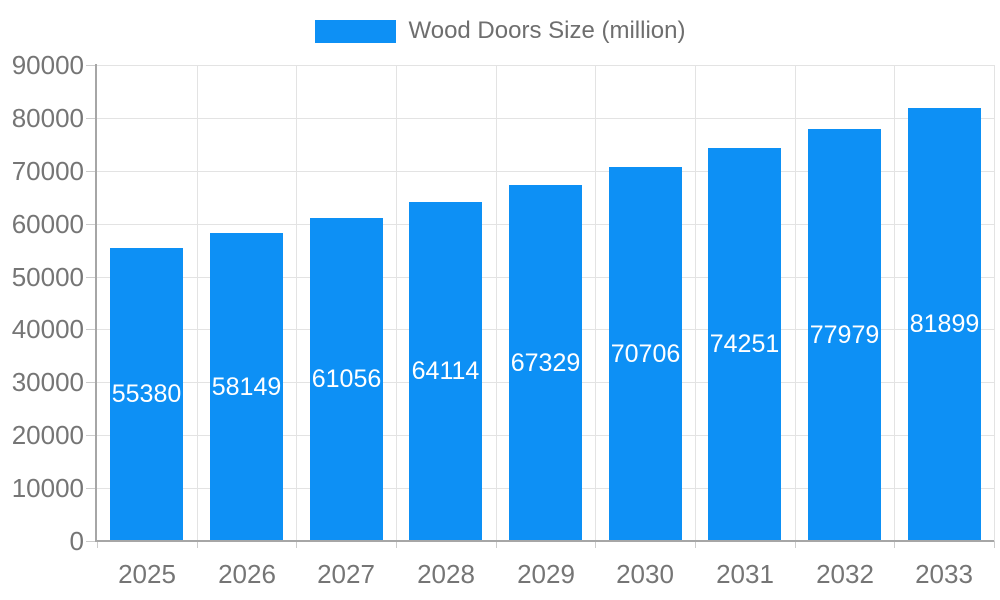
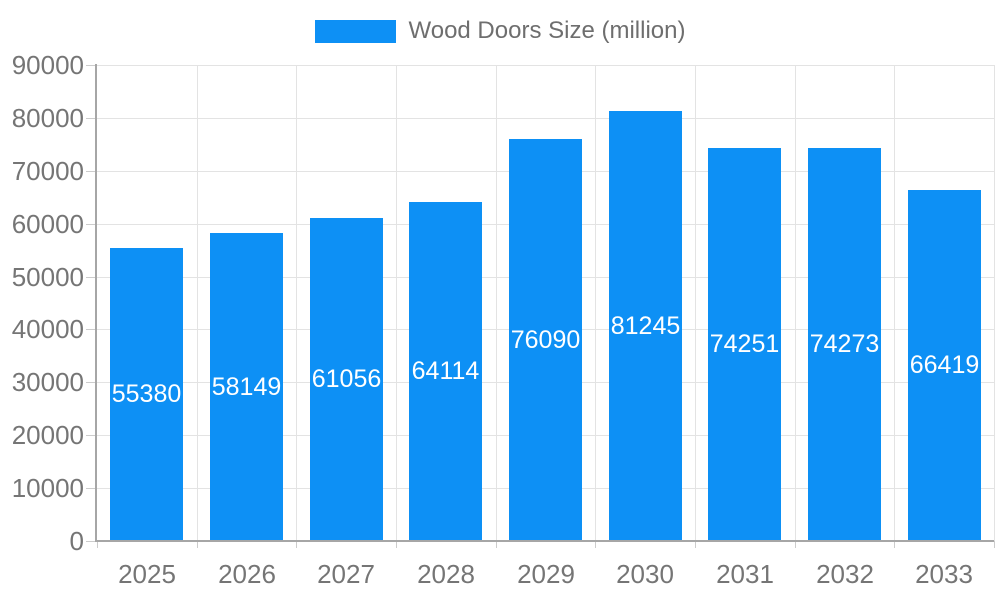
2029: 67329 -> 76090
2030: 70706 -> 81245
2032: 77979 -> 74273
2033: 81899 -> 66419
